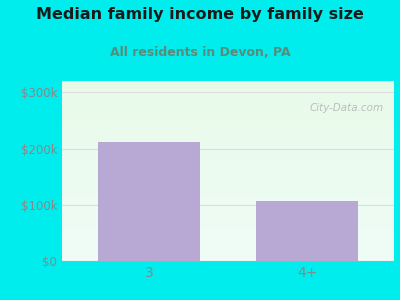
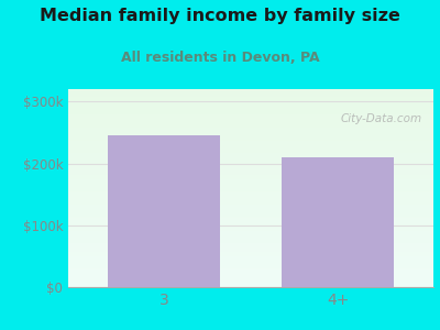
3: $212k -> $245k
4+: $106k -> $210k
